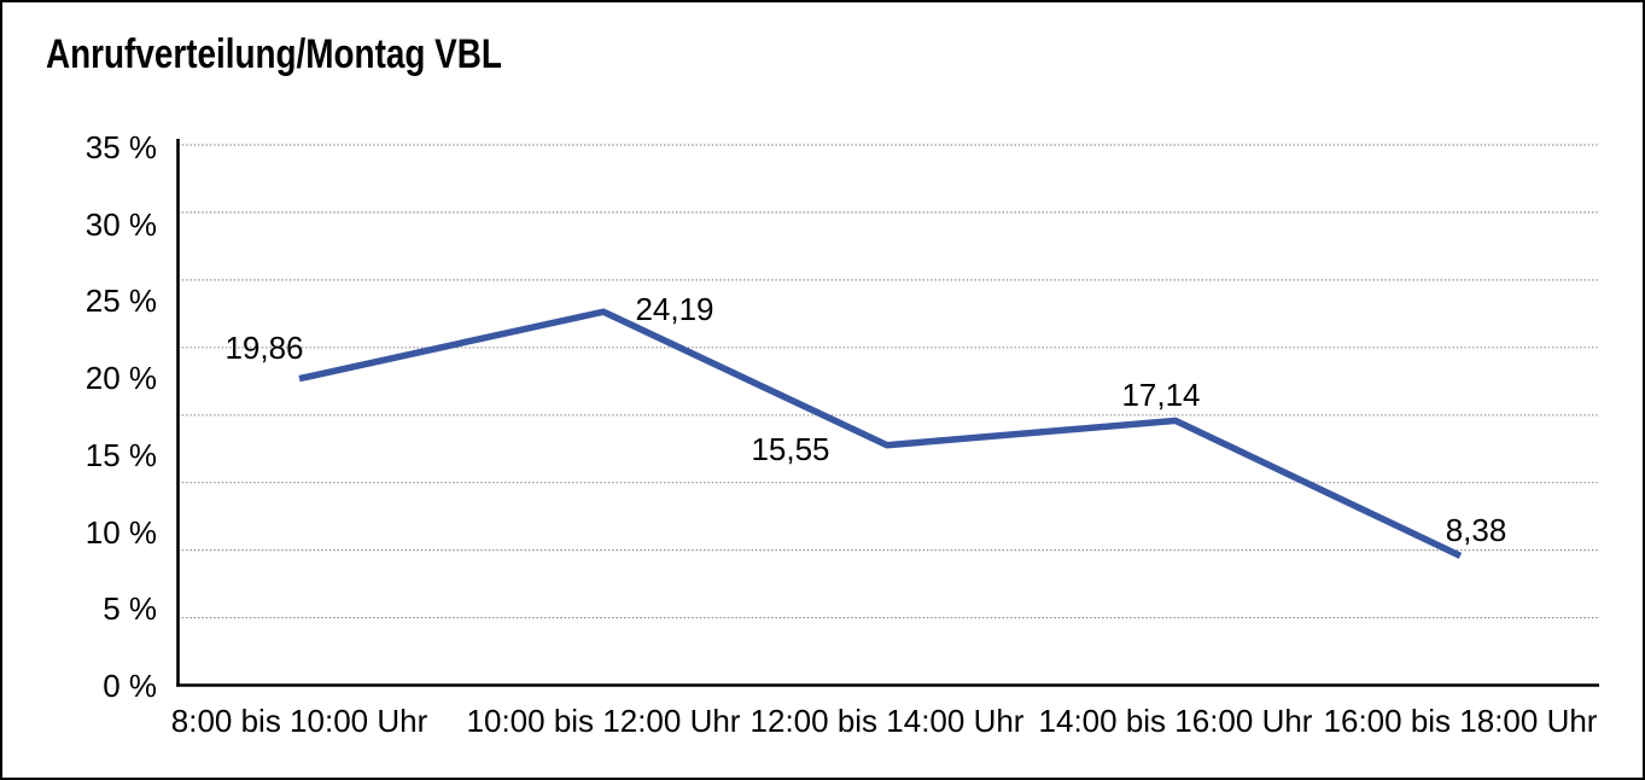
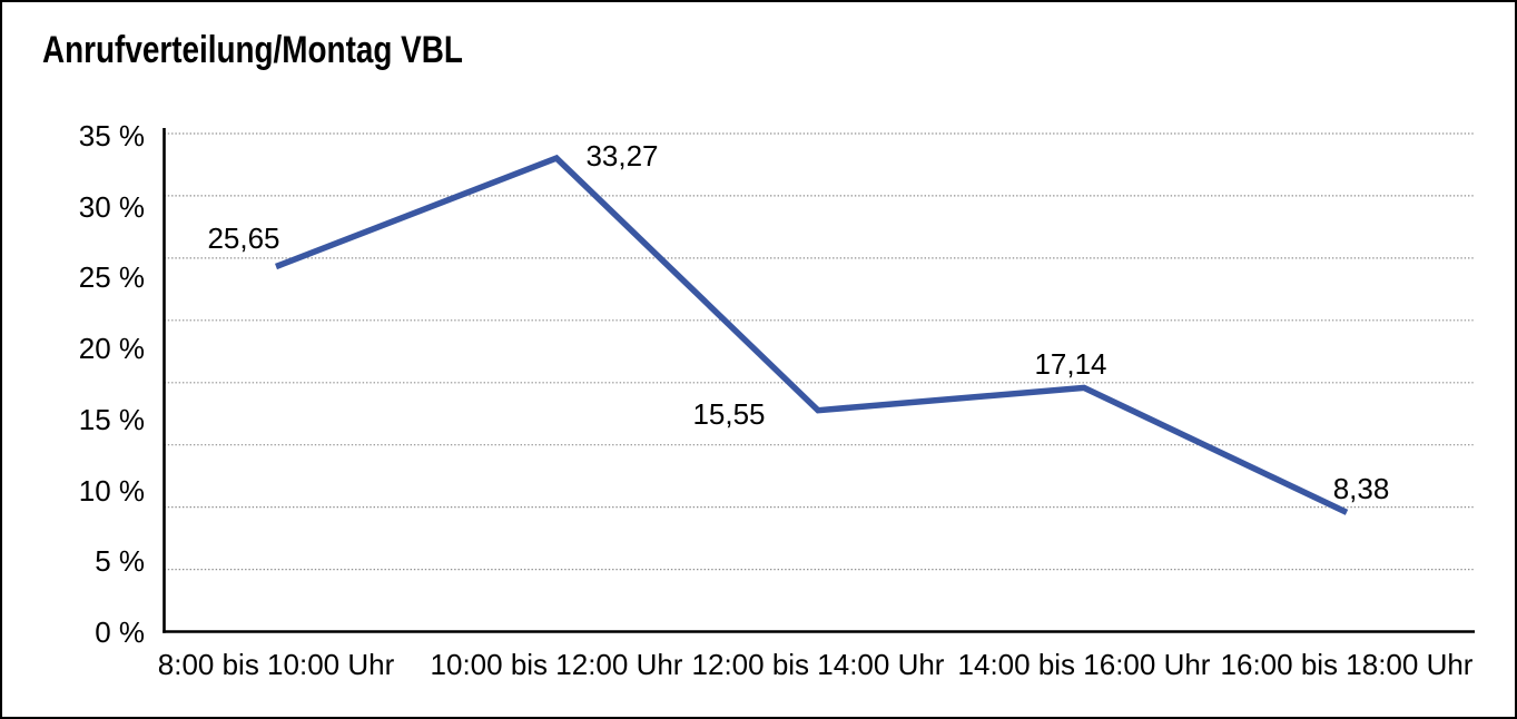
8:00 bis 10:00 Uhr: 19,86 -> 25,65
10:00 bis 12:00 Uhr: 24,19 -> 33,27
